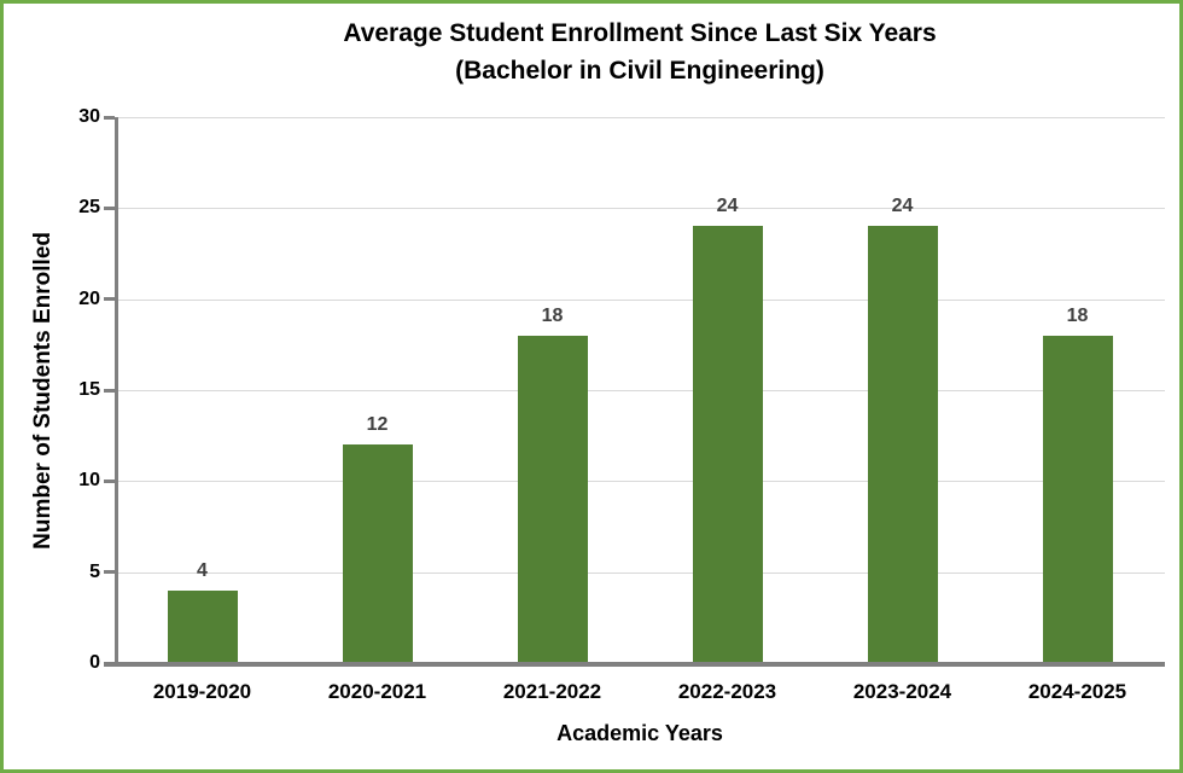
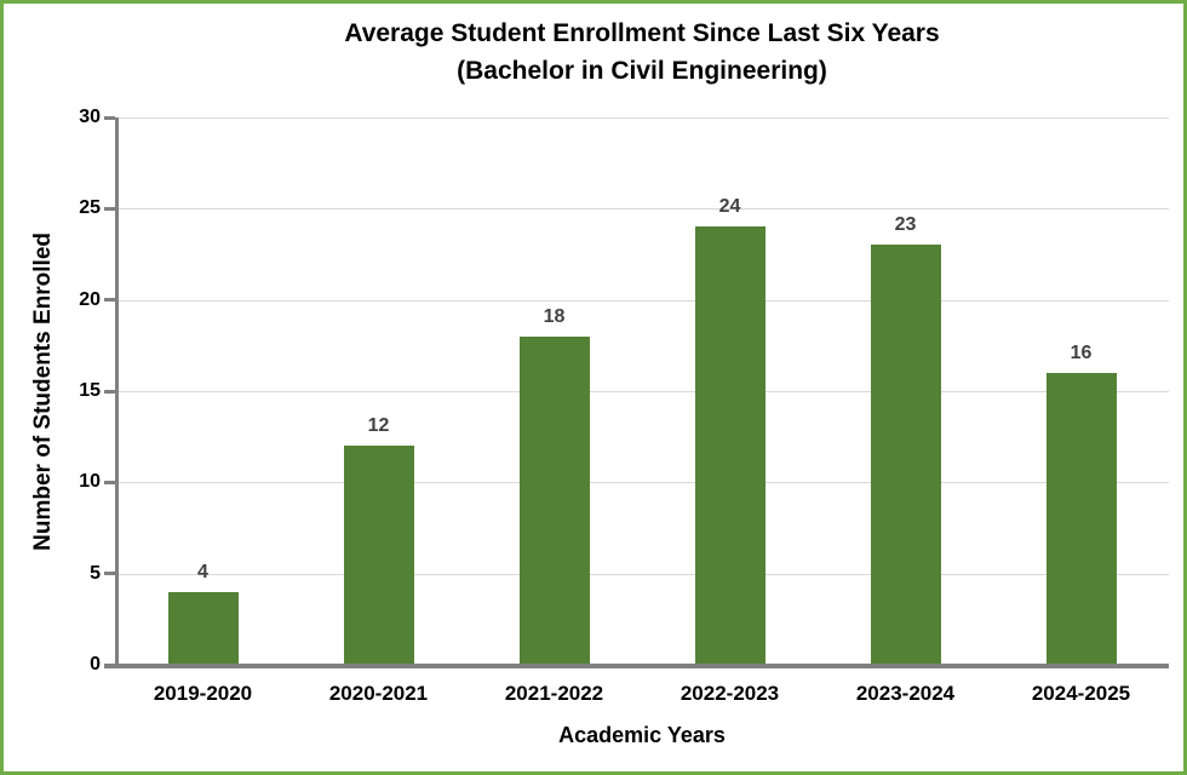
2023-2024: 24 -> 23
2024-2025: 18 -> 16
